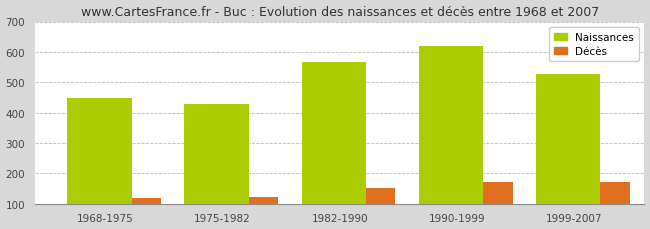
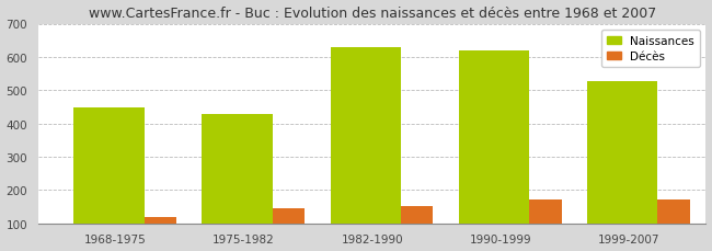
Décès/1975-1982: 122 -> 145
Naissances/1982-1990: 567 -> 630
